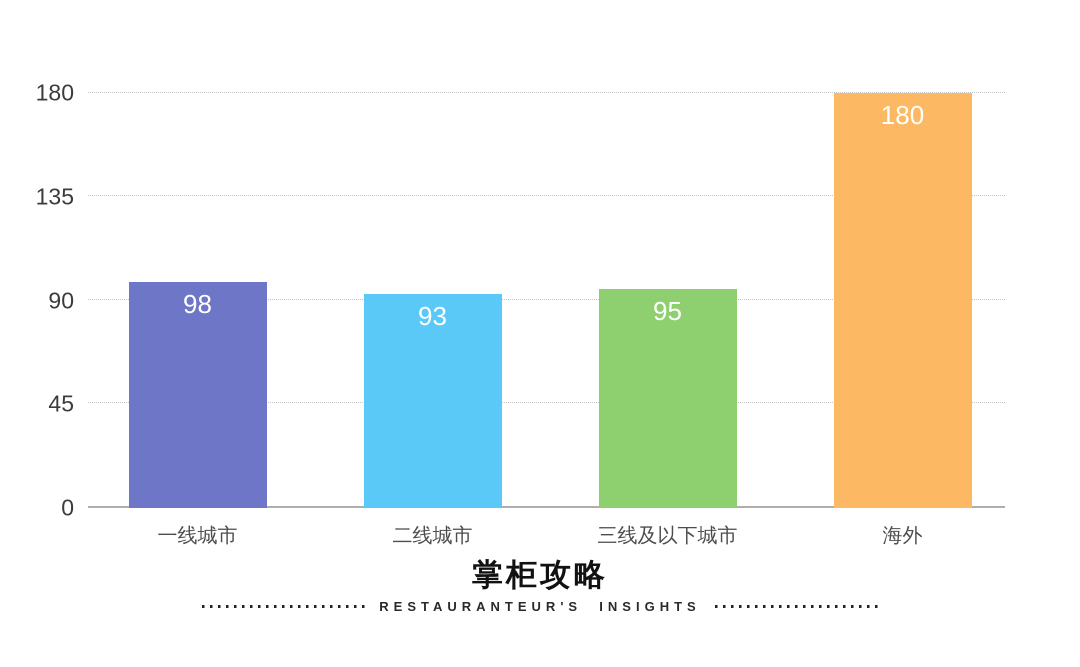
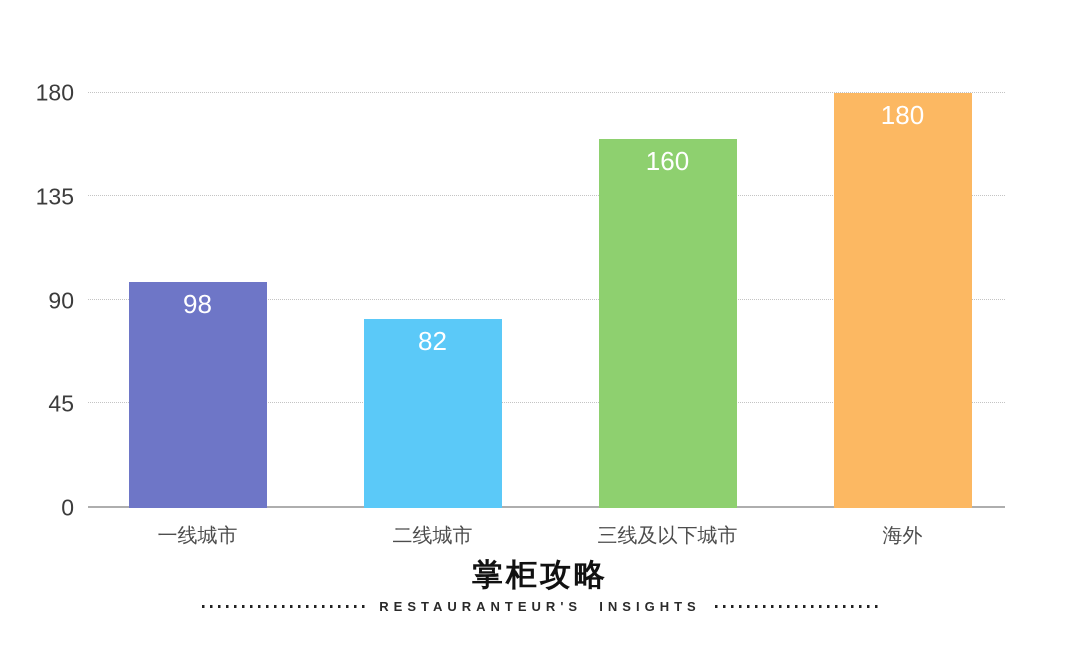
二线城市: 93 -> 82
三线及以下城市: 95 -> 160
